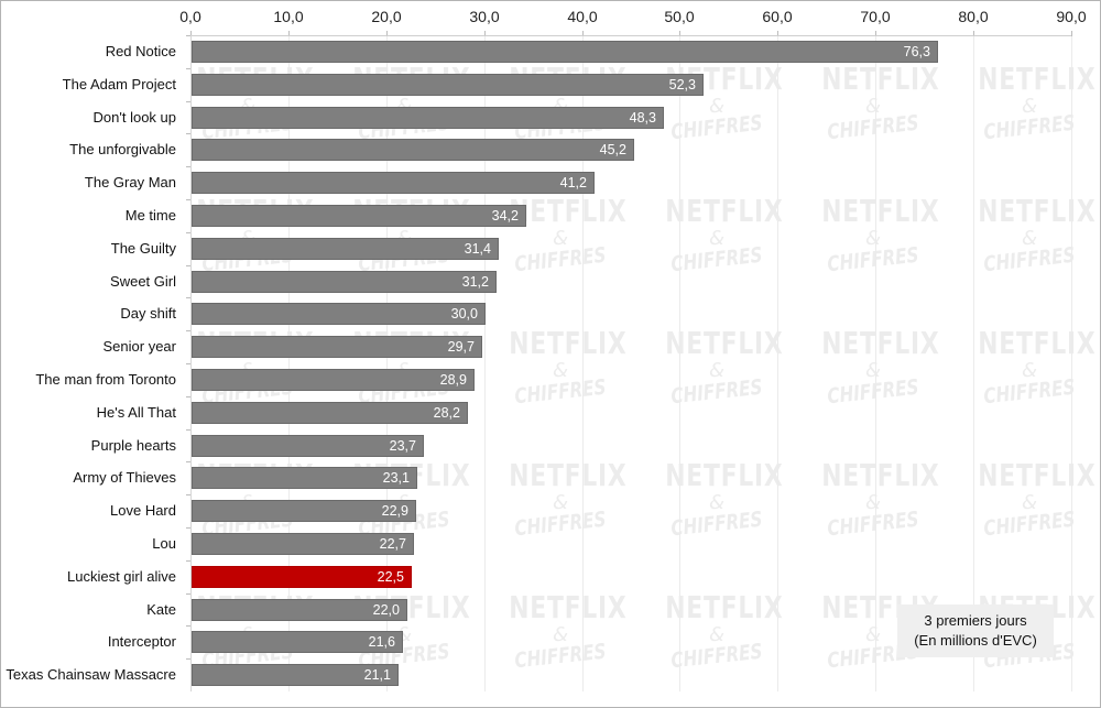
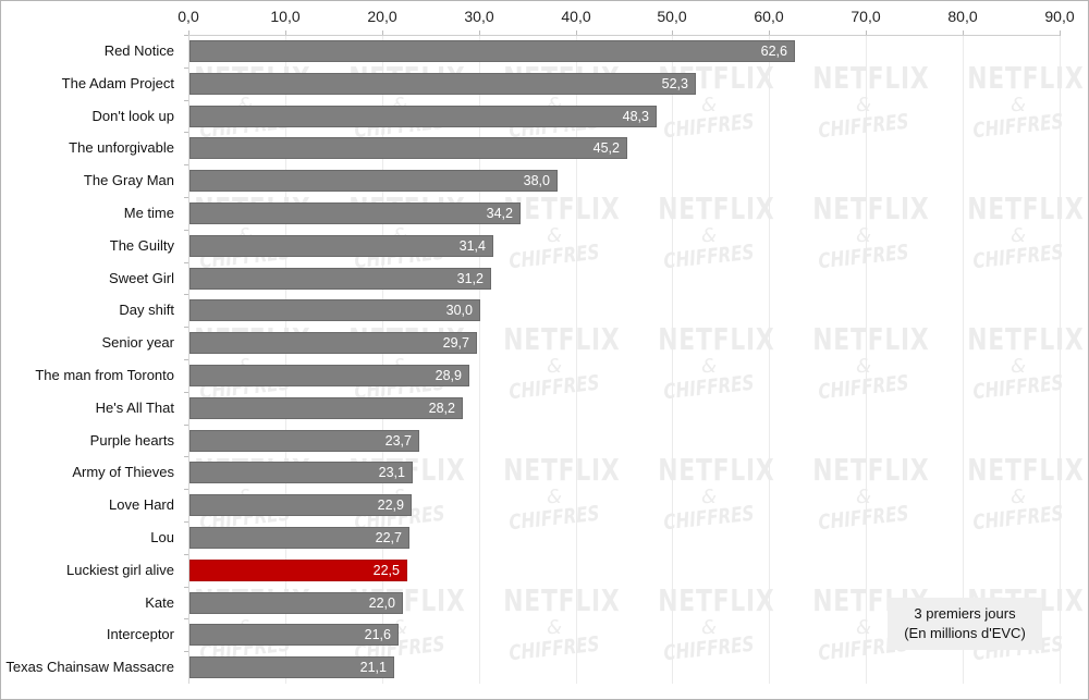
Red Notice: 76,3 -> 62,6
The Gray Man: 41,2 -> 38,0
